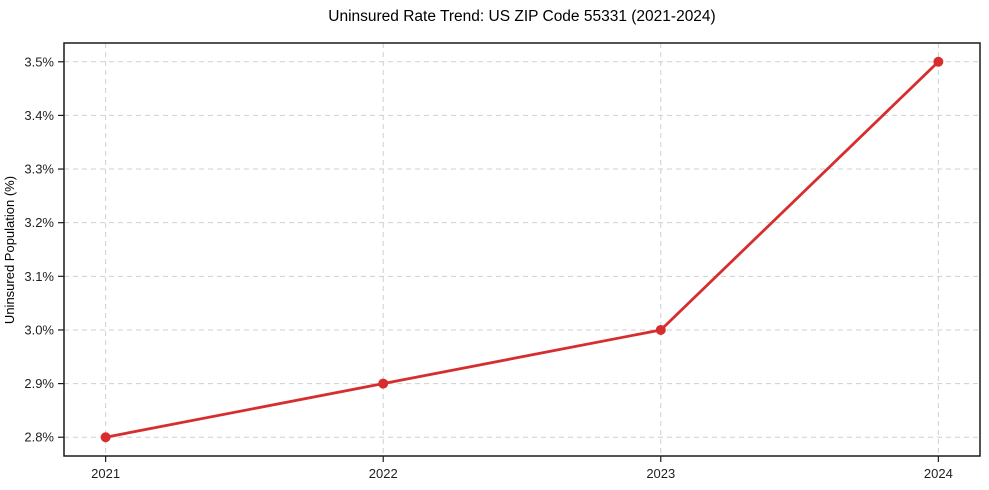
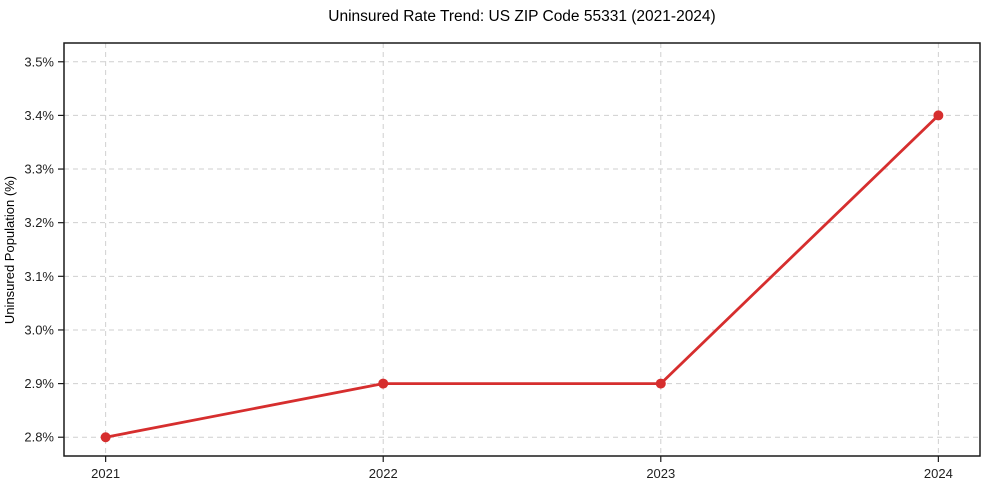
2023: 3.0% -> 2.9%
2024: 3.5% -> 3.4%
